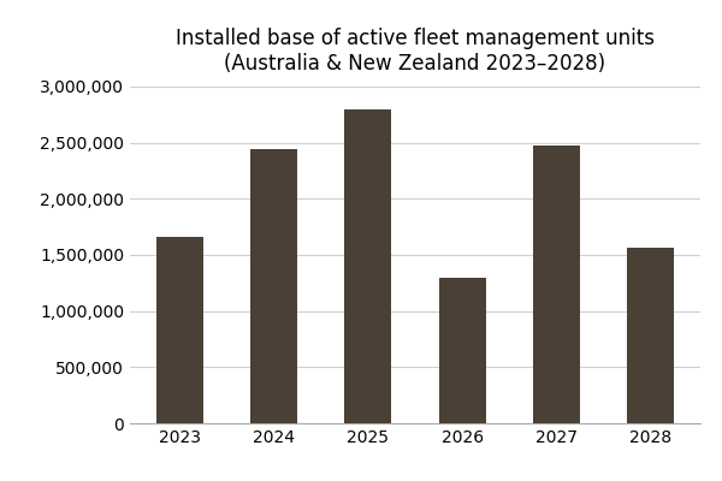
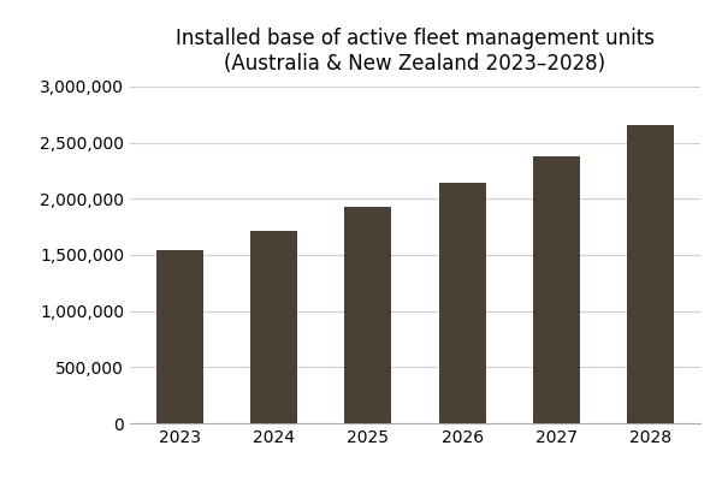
2023: 1,660,000 -> 1,540,000
2024: 2,440,000 -> 1,710,000
2025: 2,800,000 -> 1,930,000
2026: 1,300,000 -> 2,140,000
2027: 2,480,000 -> 2,380,000
2028: 1,560,000 -> 2,660,000
